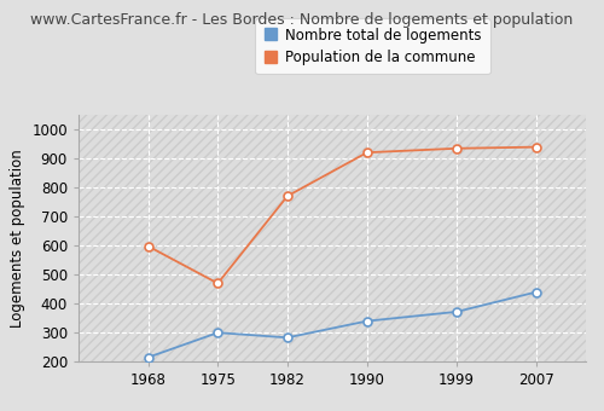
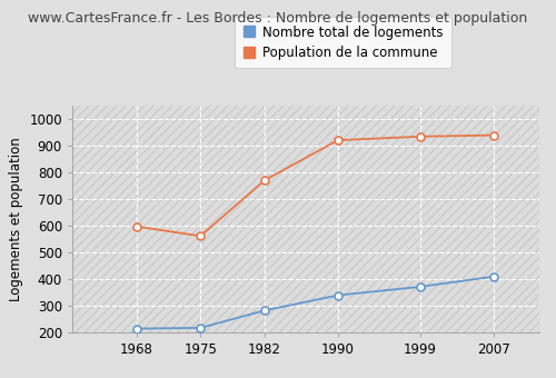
Nombre total de logements/1975: 300 -> 218
Population de la commune/1975: 470 -> 562
Nombre total de logements/2007: 440 -> 410
